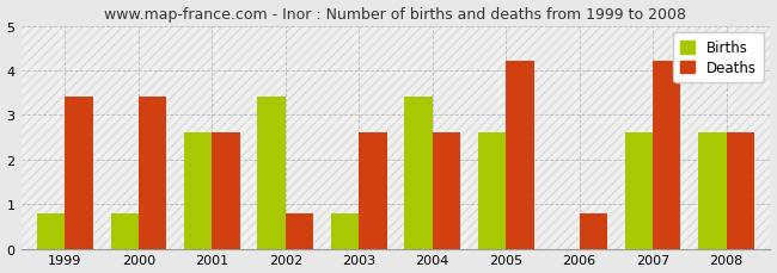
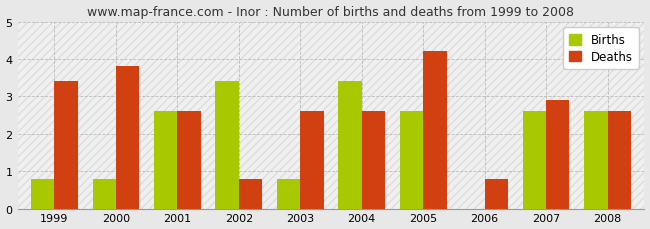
Deaths/2000: 3.4 -> 3.8
Deaths/2007: 4.2 -> 2.9
